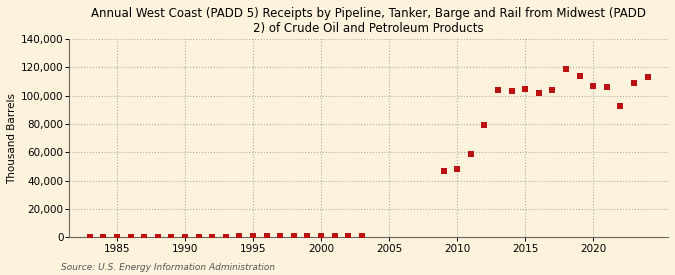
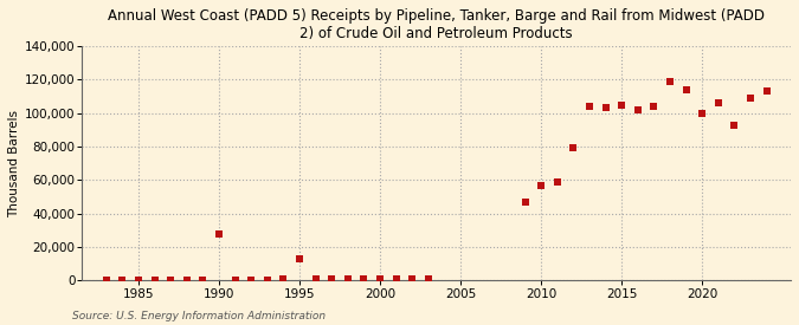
1990: 0 -> 28,000
1995: 1,000 -> 13,000
2010: 48,000 -> 57,000
2020: 107,000 -> 100,000
